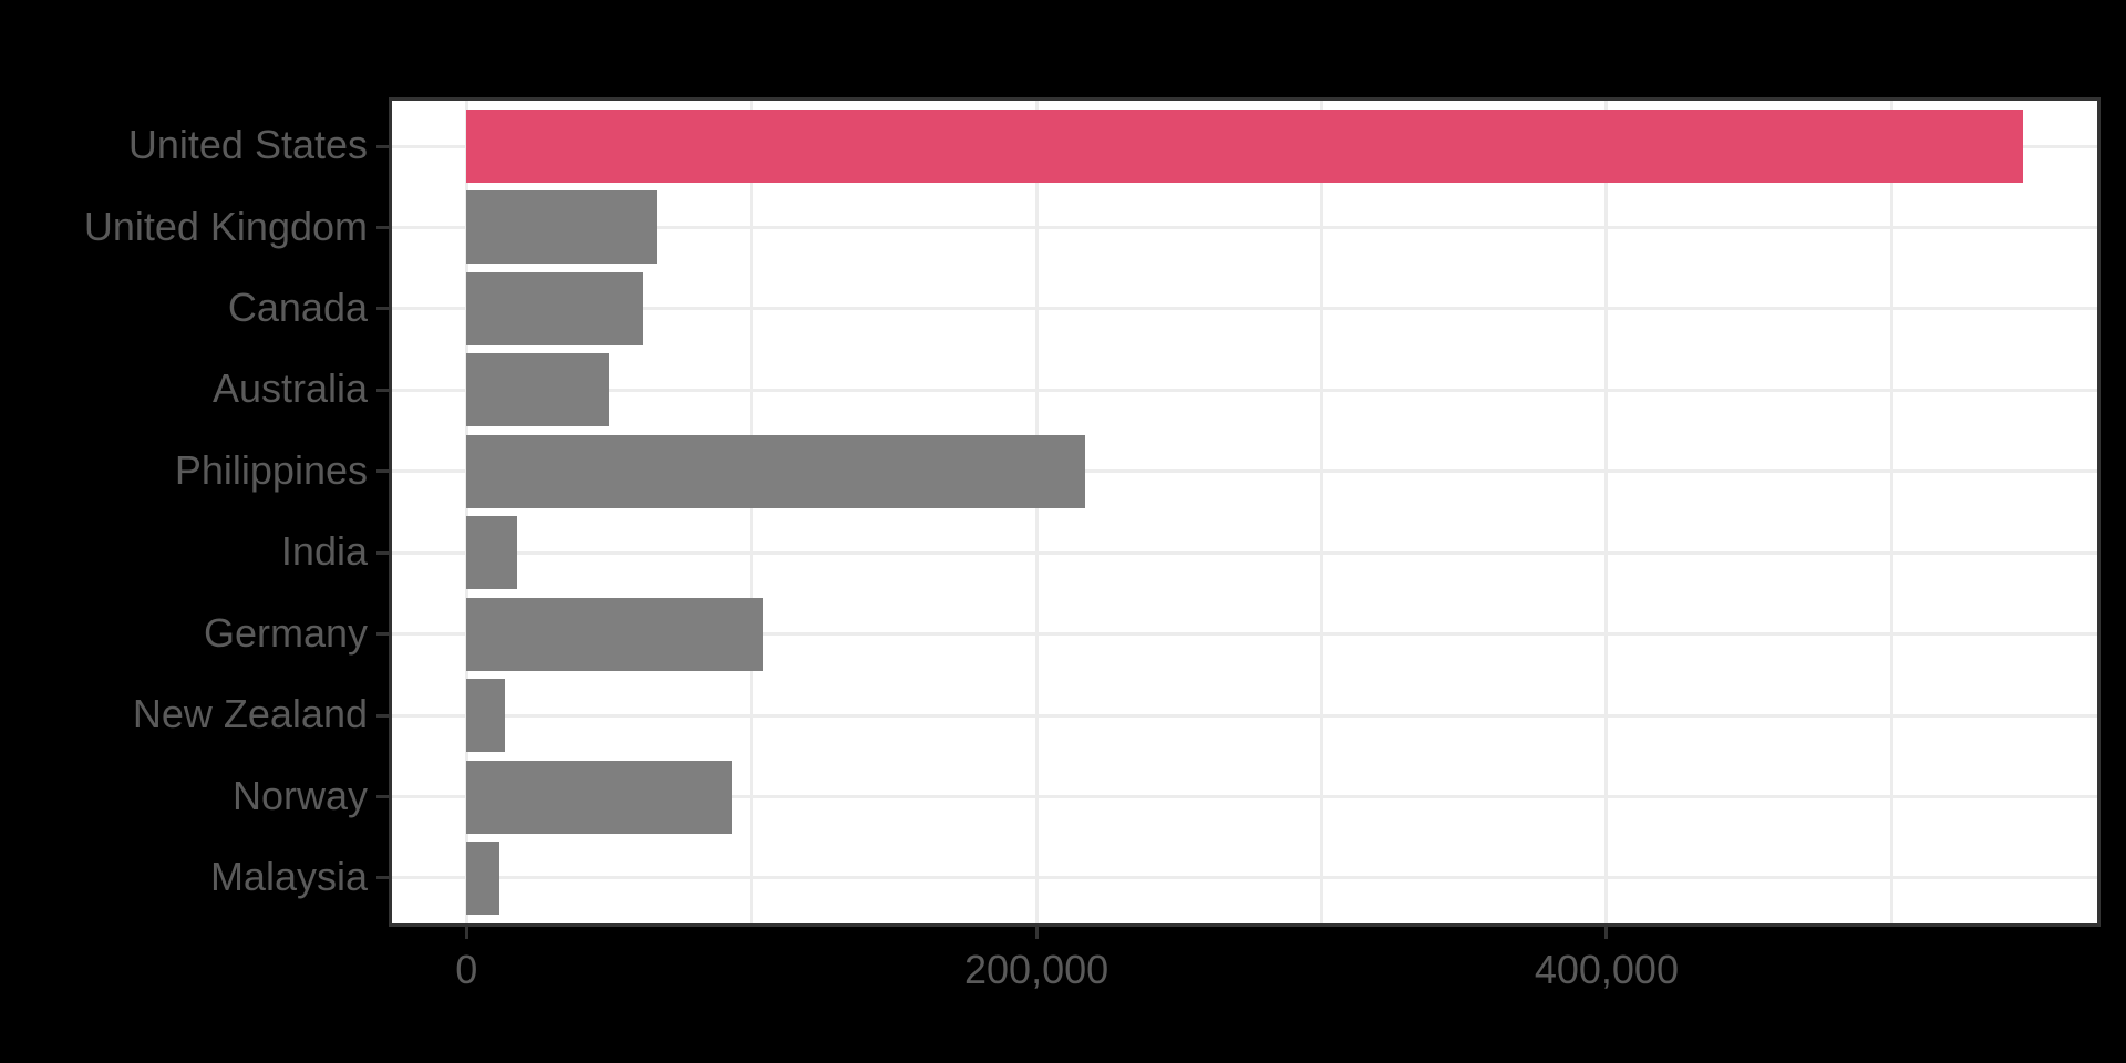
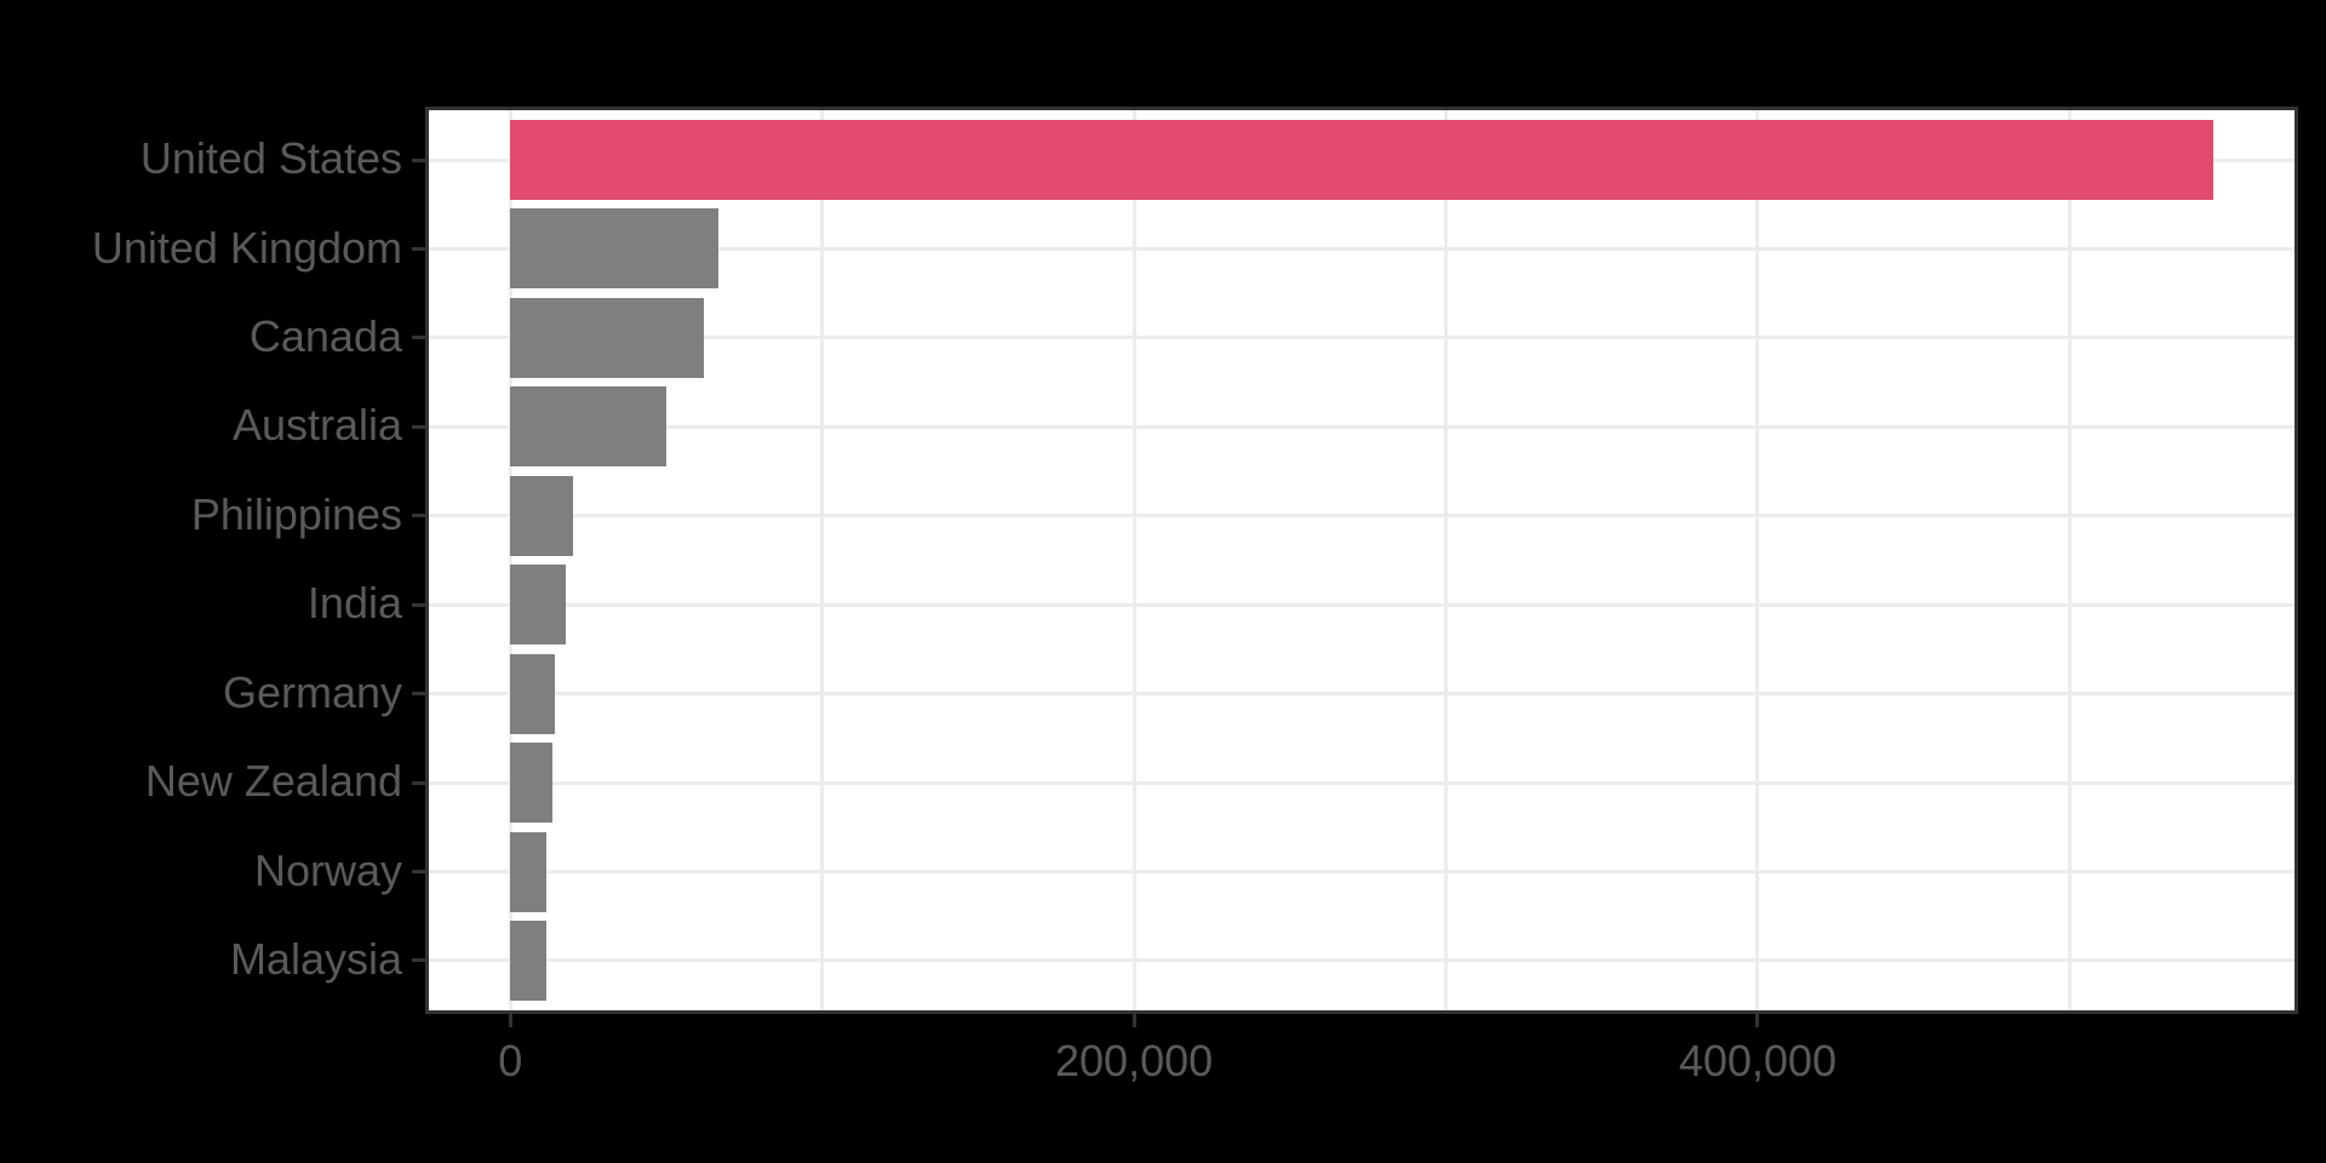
Philippines: 217000 -> 20000
Germany: 104000 -> 14000
Norway: 93000 -> 12000
